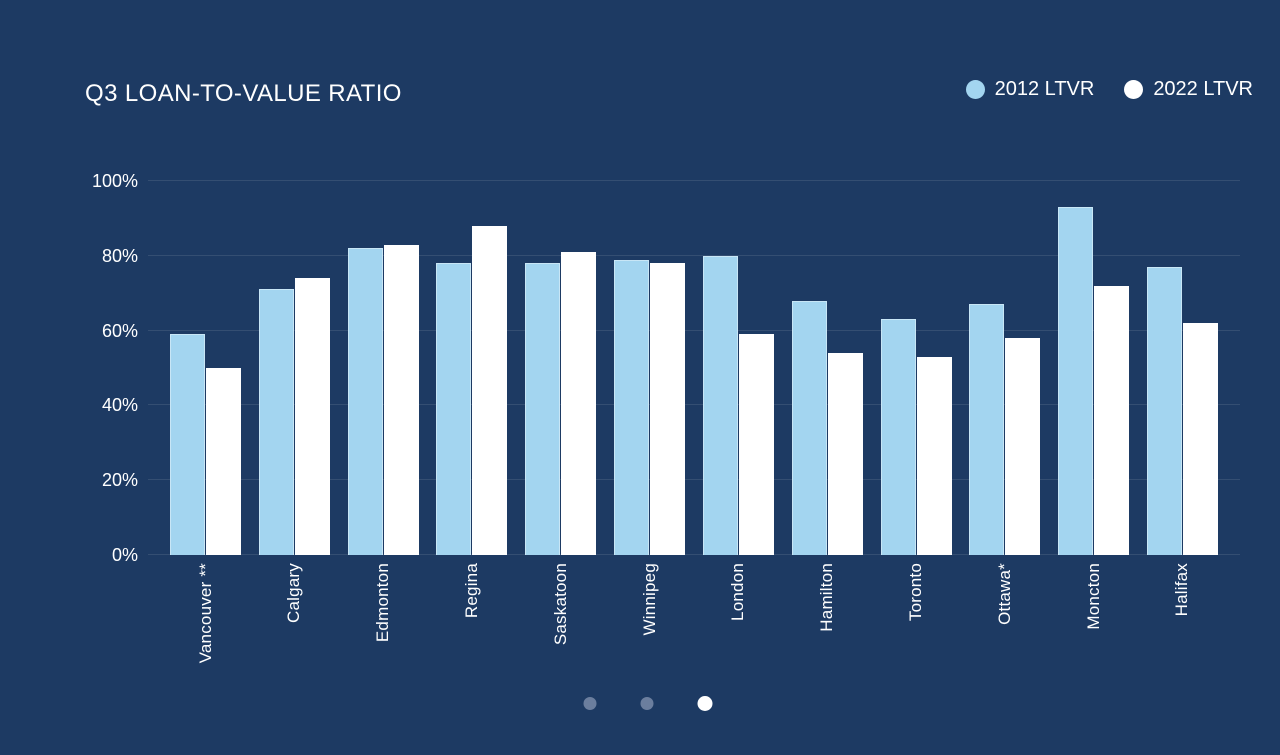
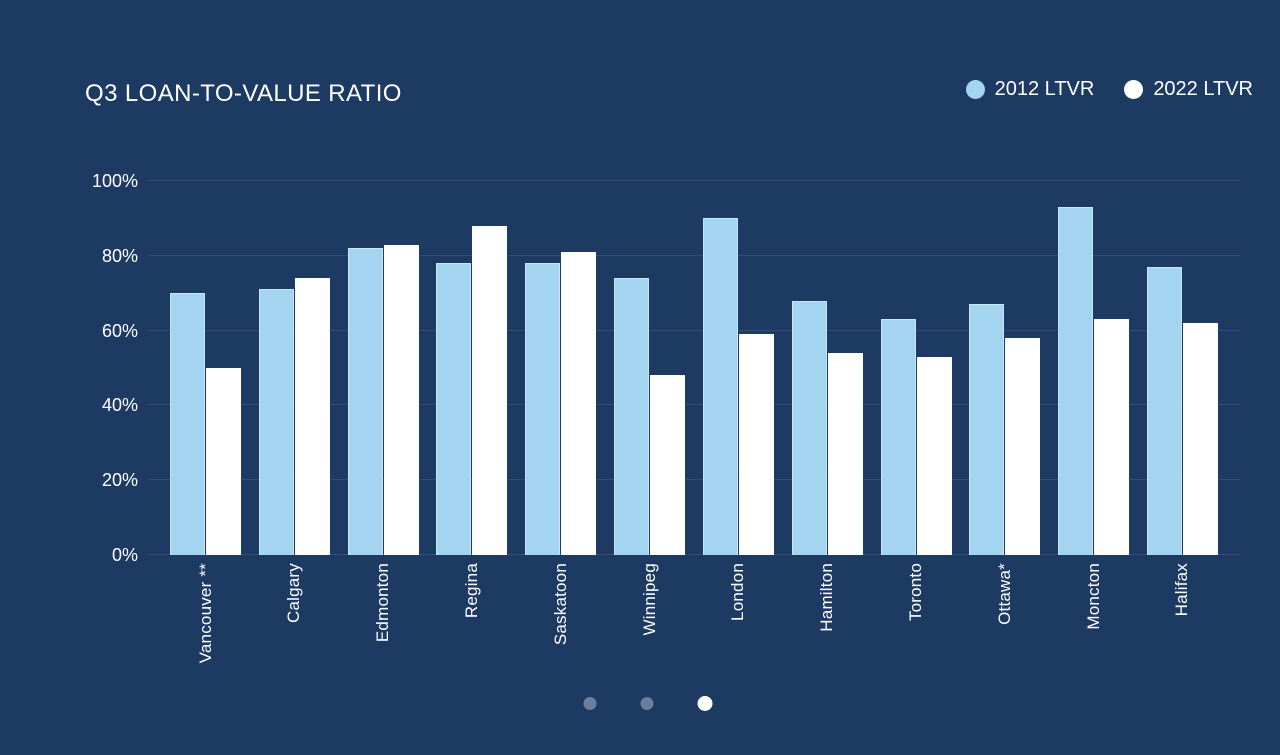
2012 LTVR/Vancouver **: 59% -> 70%
2012 LTVR/Winnipeg: 79% -> 74%
2022 LTVR/Winnipeg: 78% -> 48%
2012 LTVR/London: 80% -> 90%
2022 LTVR/Moncton: 72% -> 63%
